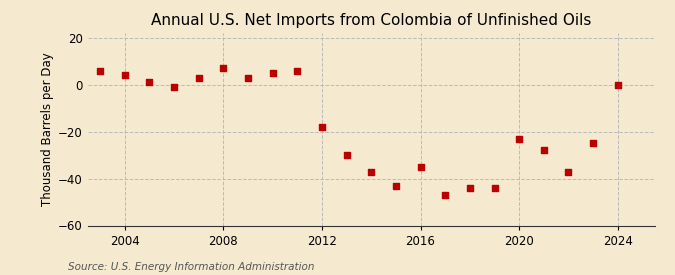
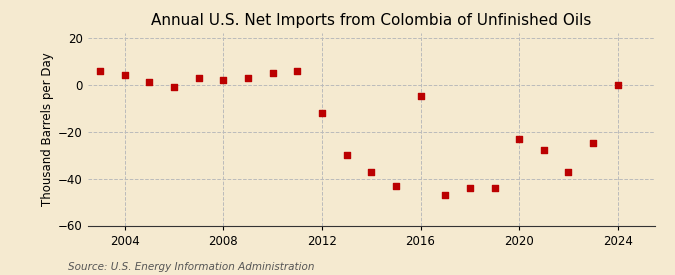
2008: 7 -> 2
2012: -18 -> -12
2016: -35 -> -5
